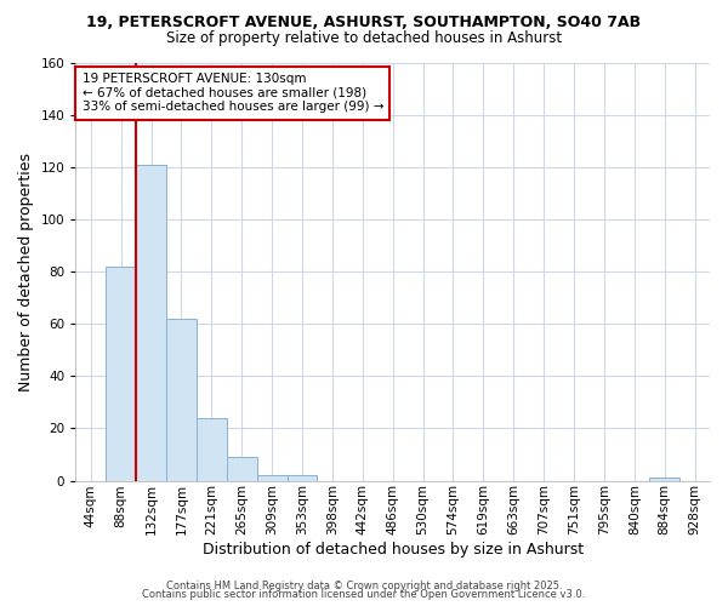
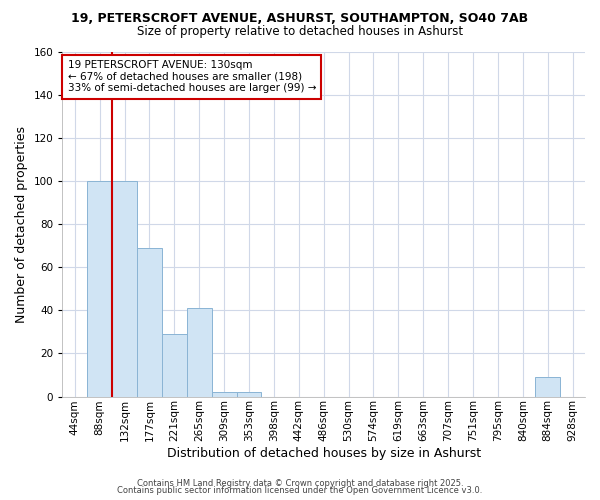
88sqm: 82 -> 100
132sqm: 121 -> 100
177sqm: 62 -> 69
221sqm: 24 -> 29
265sqm: 9 -> 41
884sqm: 1 -> 9
